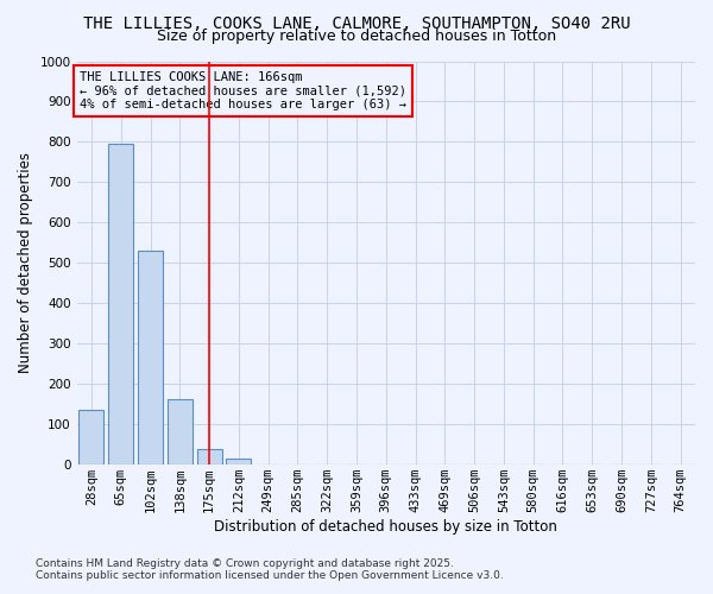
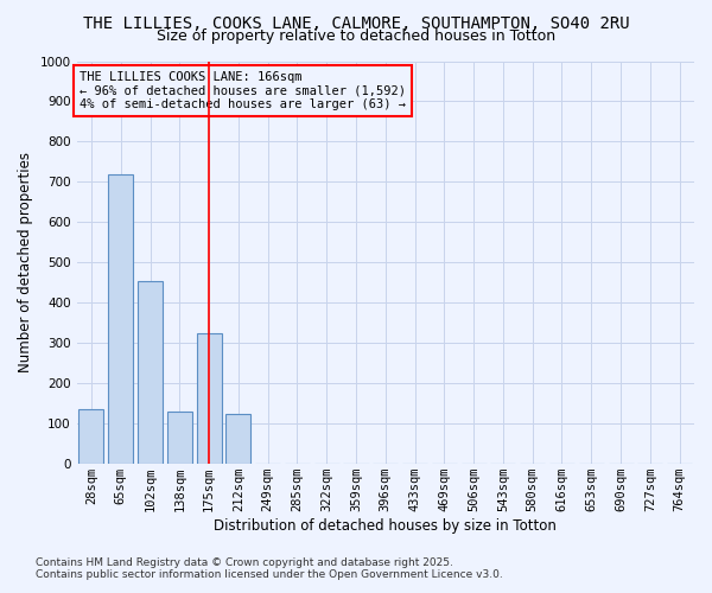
65sqm: 795 -> 720
102sqm: 530 -> 455
138sqm: 163 -> 130
175sqm: 40 -> 325
212sqm: 15 -> 125
